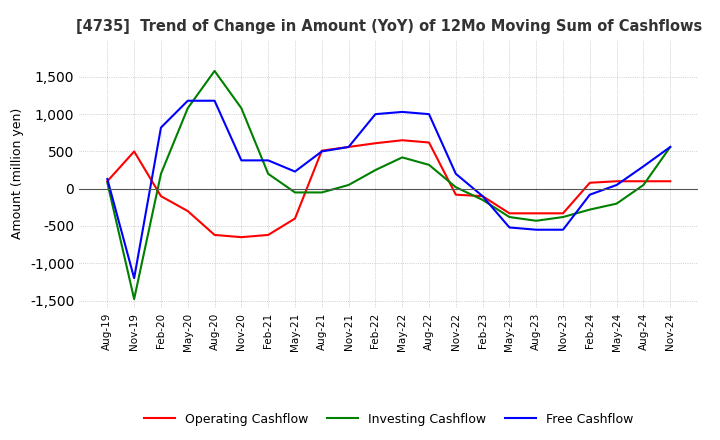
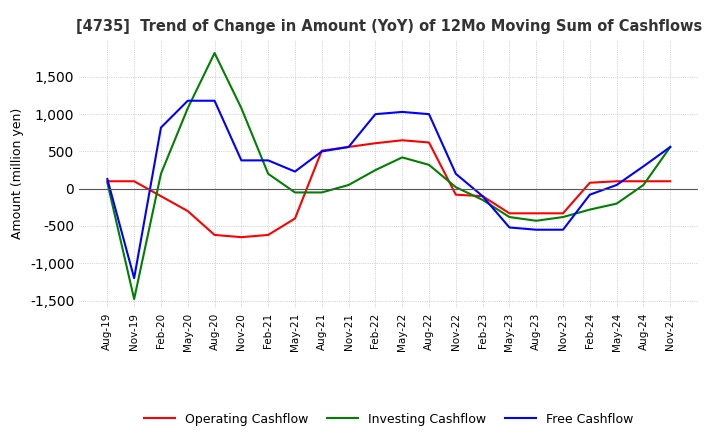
Operating Cashflow/Nov-19: 500 -> 100
Investing Cashflow/Aug-20: 1,580 -> 1,820
